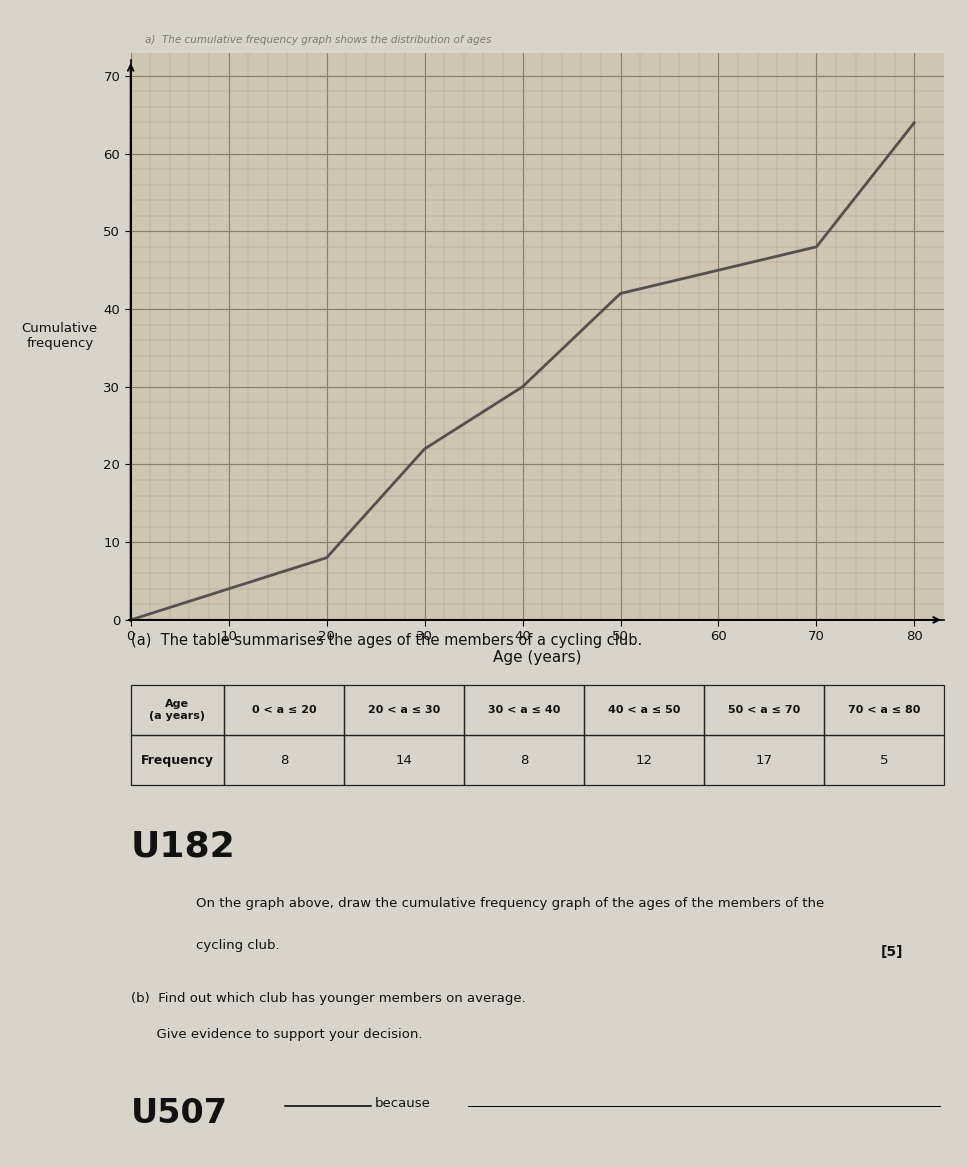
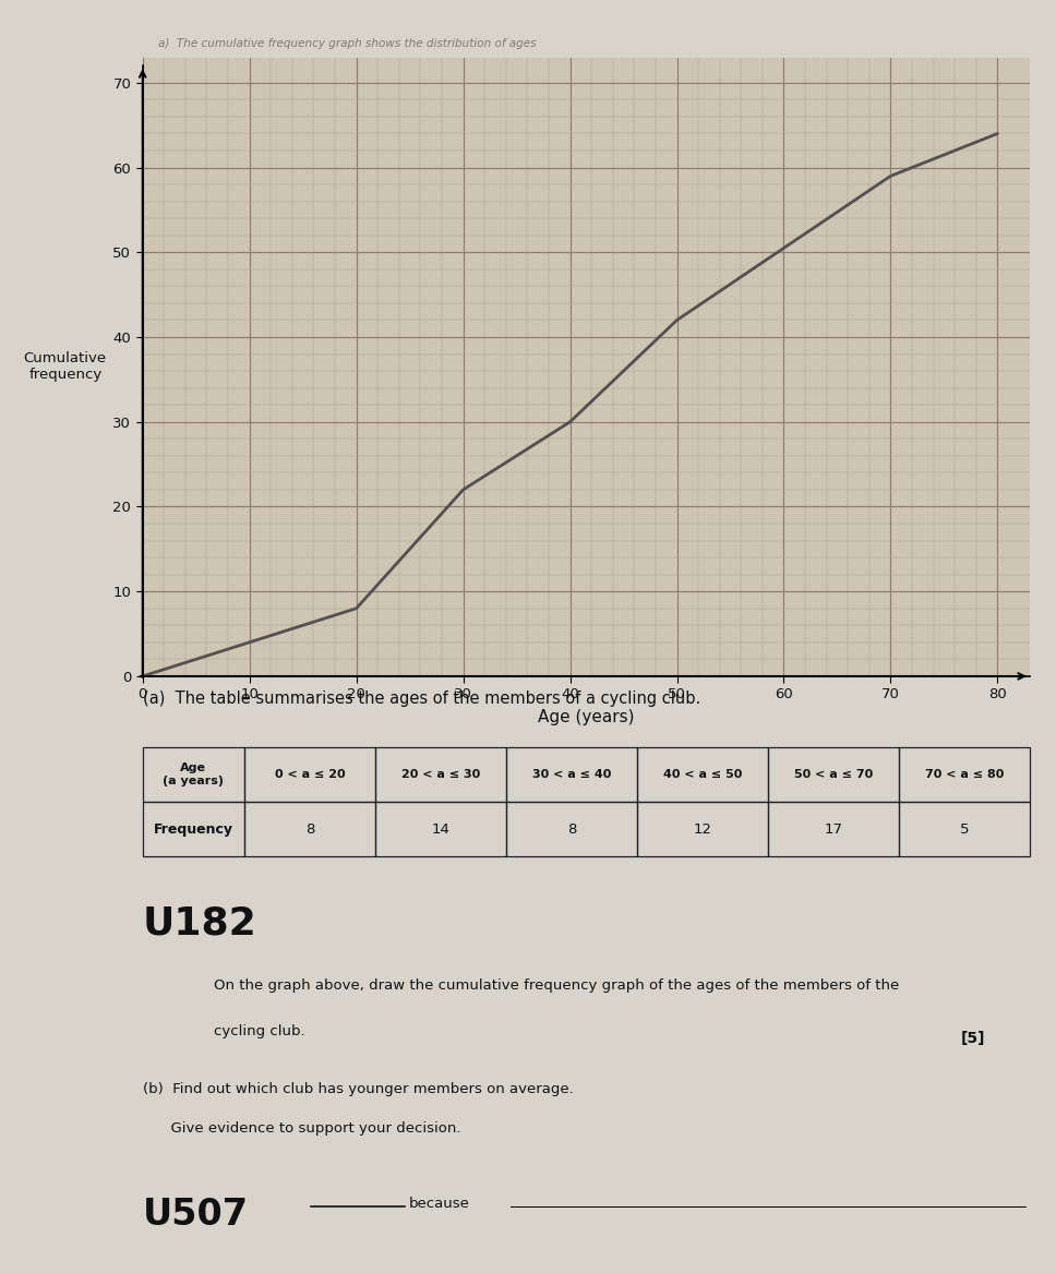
70: 48 -> 59
